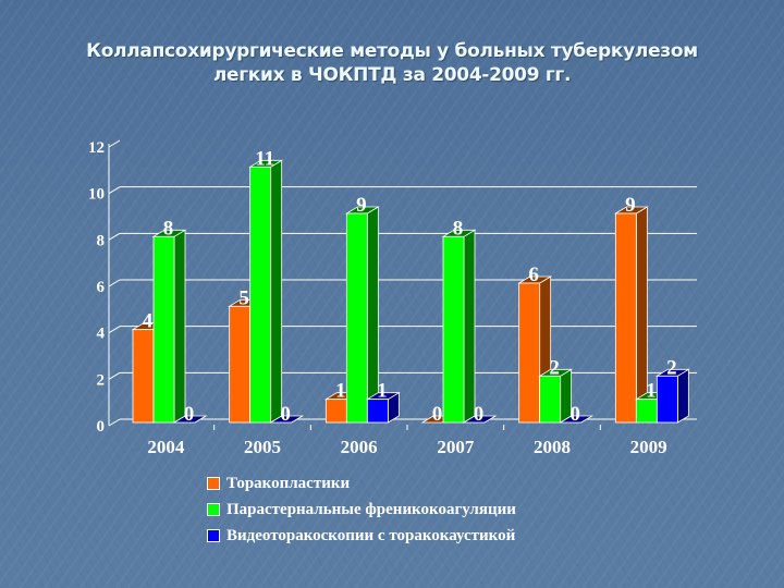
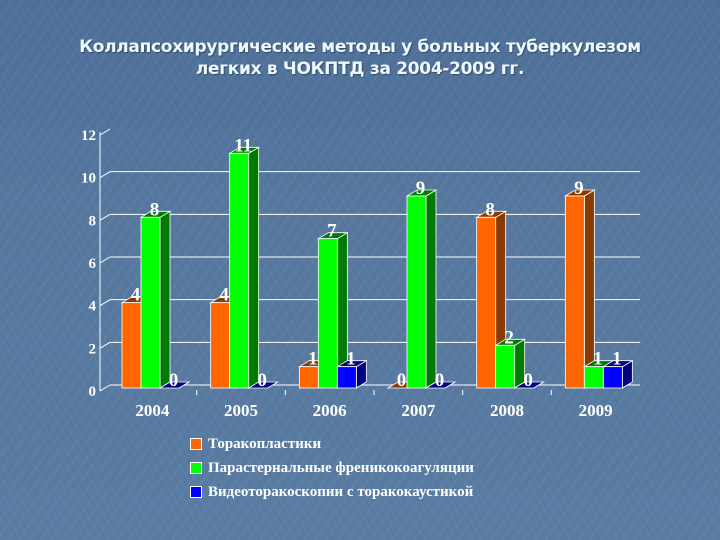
Торакопластики/2005: 5 -> 4
Парастернальные френикокоагуляции/2006: 9 -> 7
Парастернальные френикокоагуляции/2007: 8 -> 9
Торакопластики/2008: 6 -> 8
Видеоторакоскопии с торакокаустикой/2009: 2 -> 1
